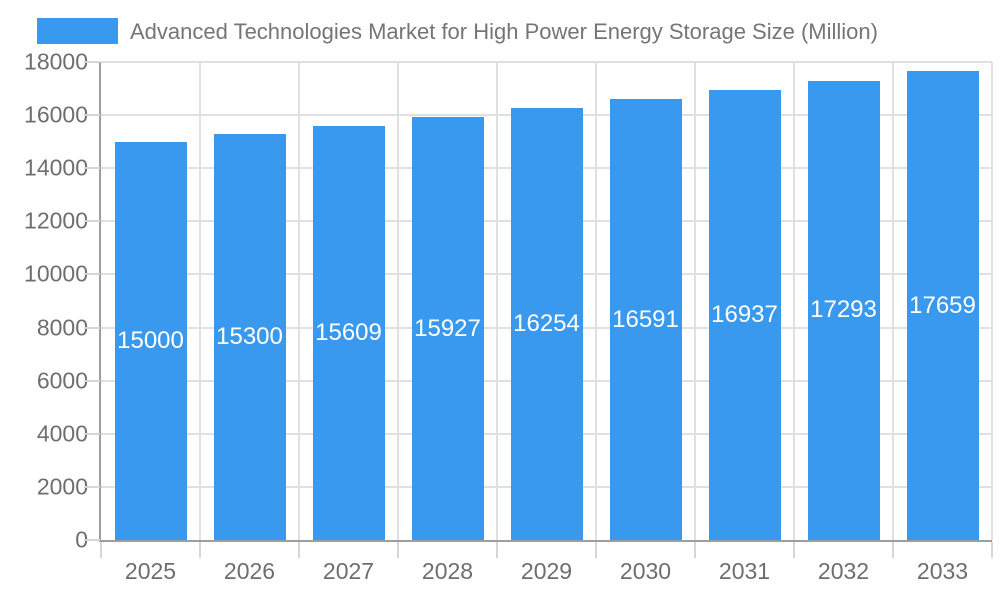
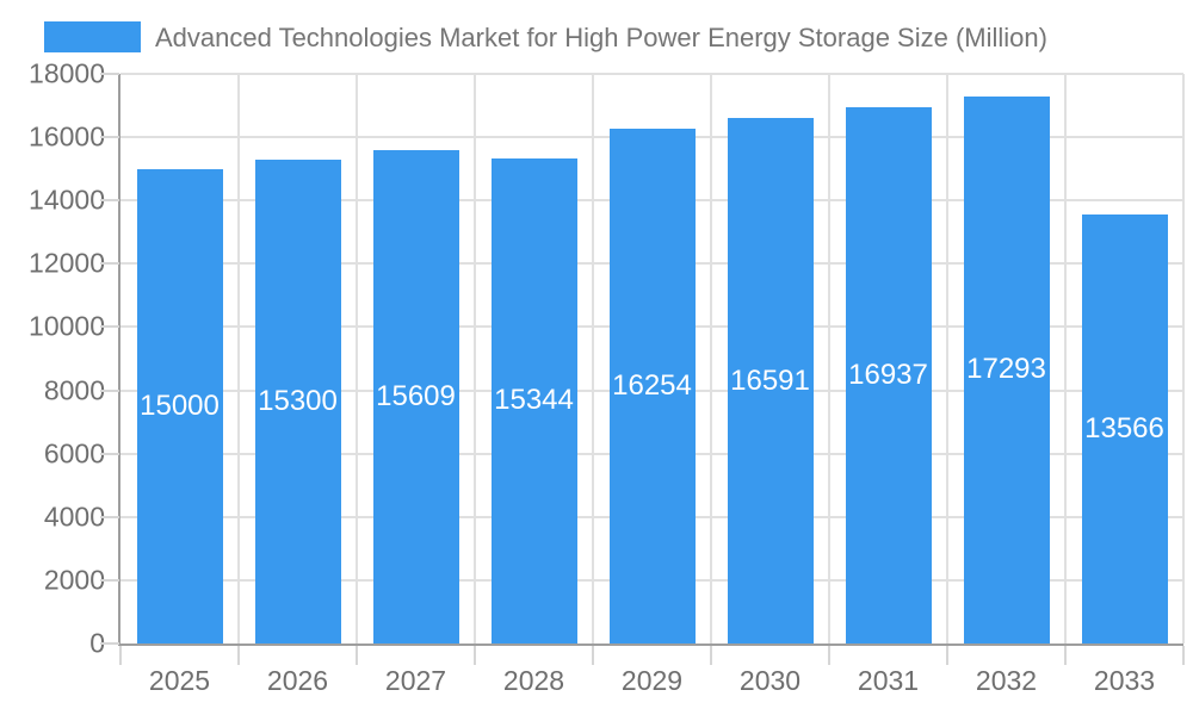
2028: 15927 -> 15344
2033: 17659 -> 13566
